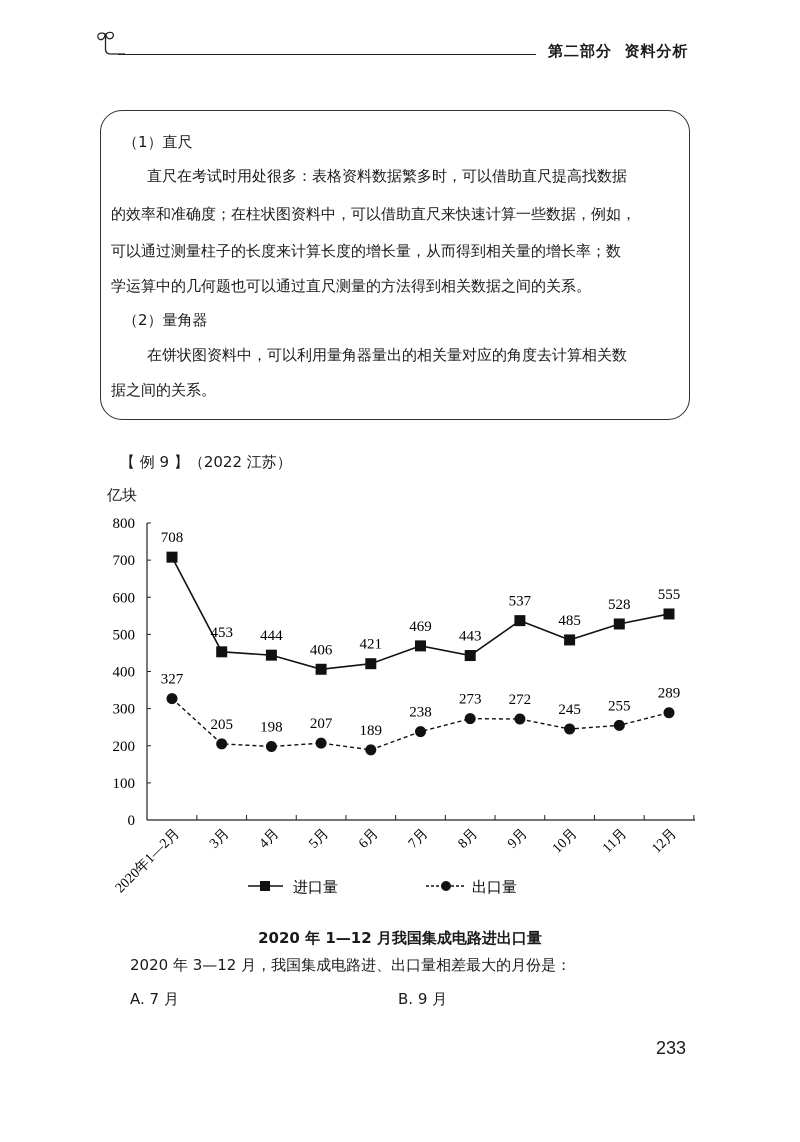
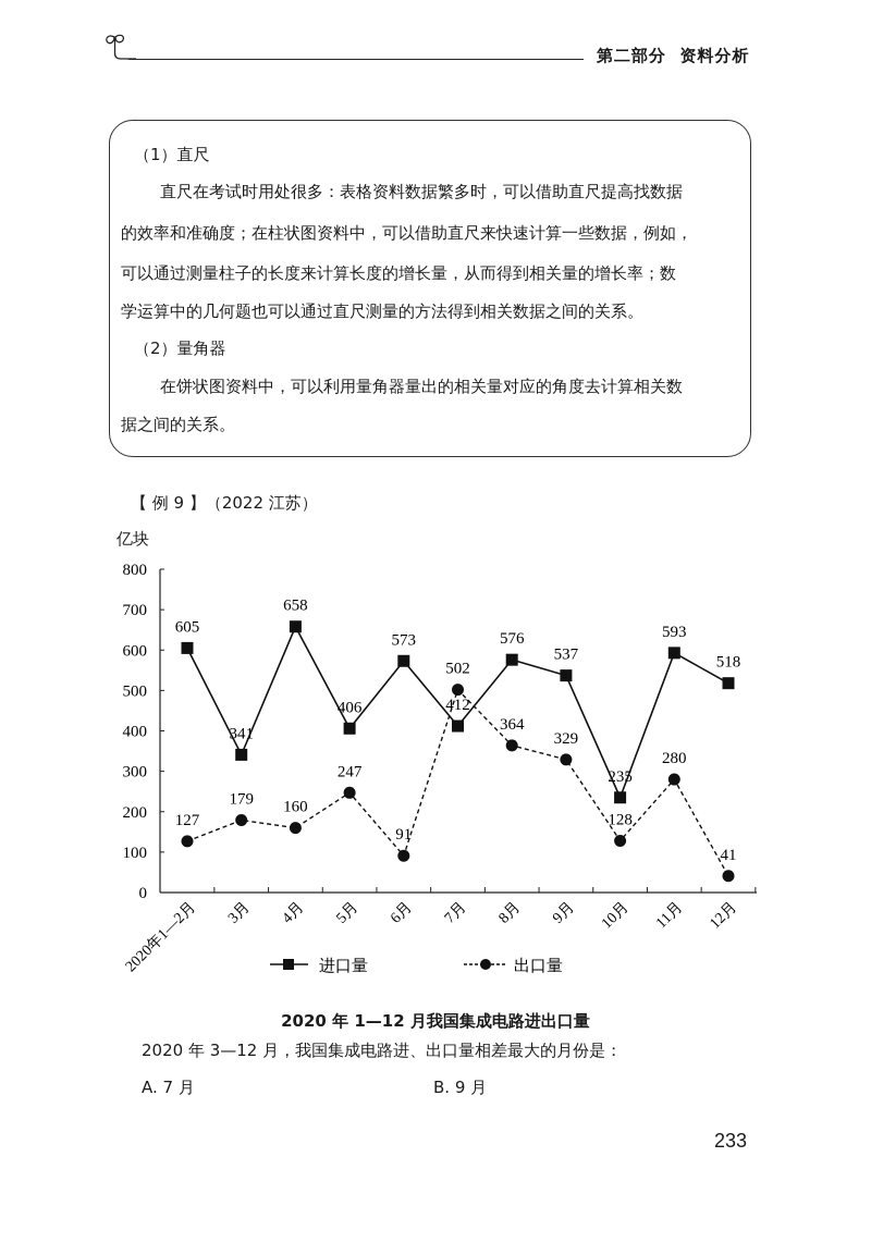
进口量/2020年1—2月: 708 -> 605
出口量/2020年1—2月: 327 -> 127
进口量/3月: 453 -> 341
出口量/3月: 205 -> 179
进口量/4月: 444 -> 658
出口量/4月: 198 -> 160
出口量/5月: 207 -> 247
进口量/6月: 421 -> 573
出口量/6月: 189 -> 91
进口量/7月: 469 -> 412
出口量/7月: 238 -> 502
进口量/8月: 443 -> 576
出口量/8月: 273 -> 364
出口量/9月: 272 -> 329
进口量/10月: 485 -> 235
出口量/10月: 245 -> 128
进口量/11月: 528 -> 593
出口量/11月: 255 -> 280
进口量/12月: 555 -> 518
出口量/12月: 289 -> 41
